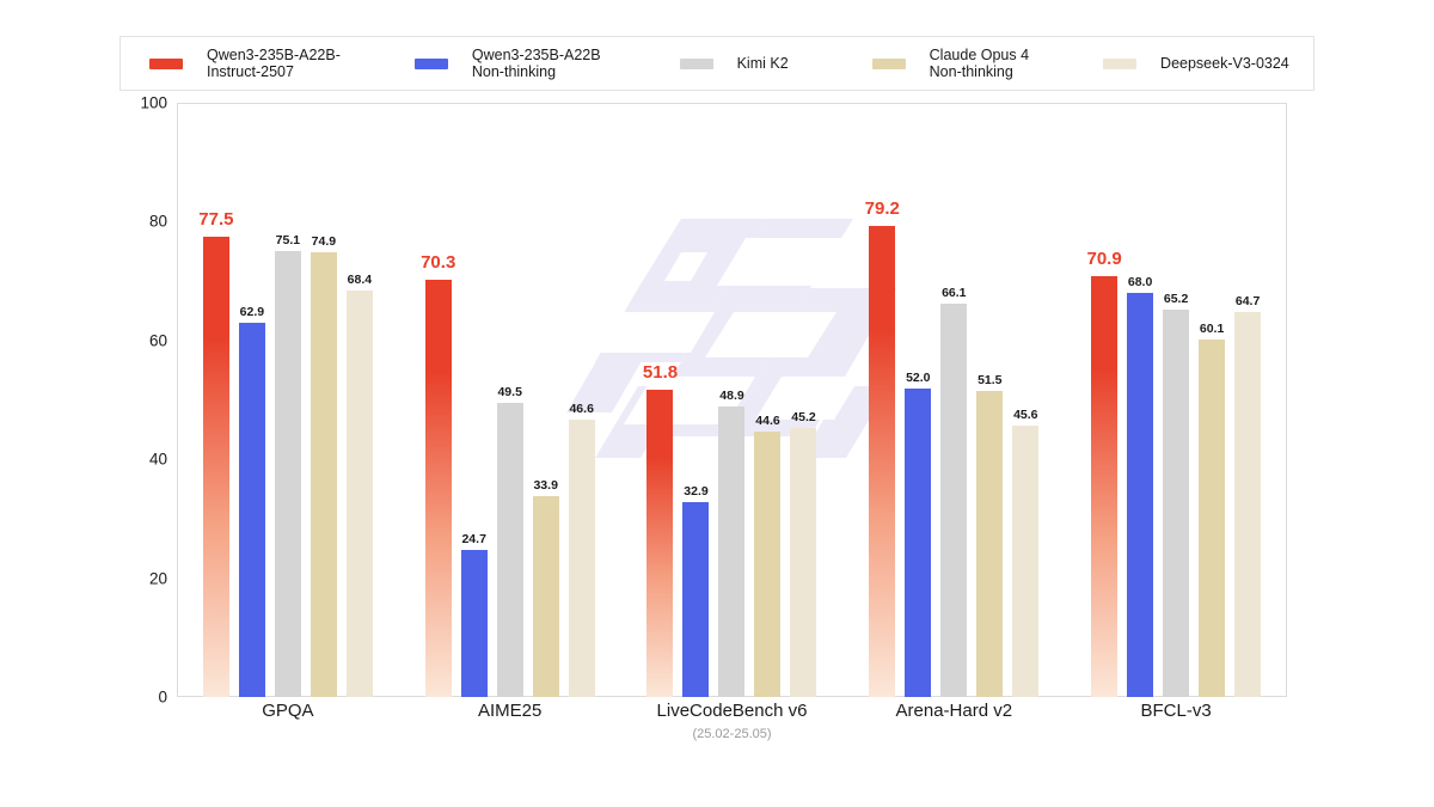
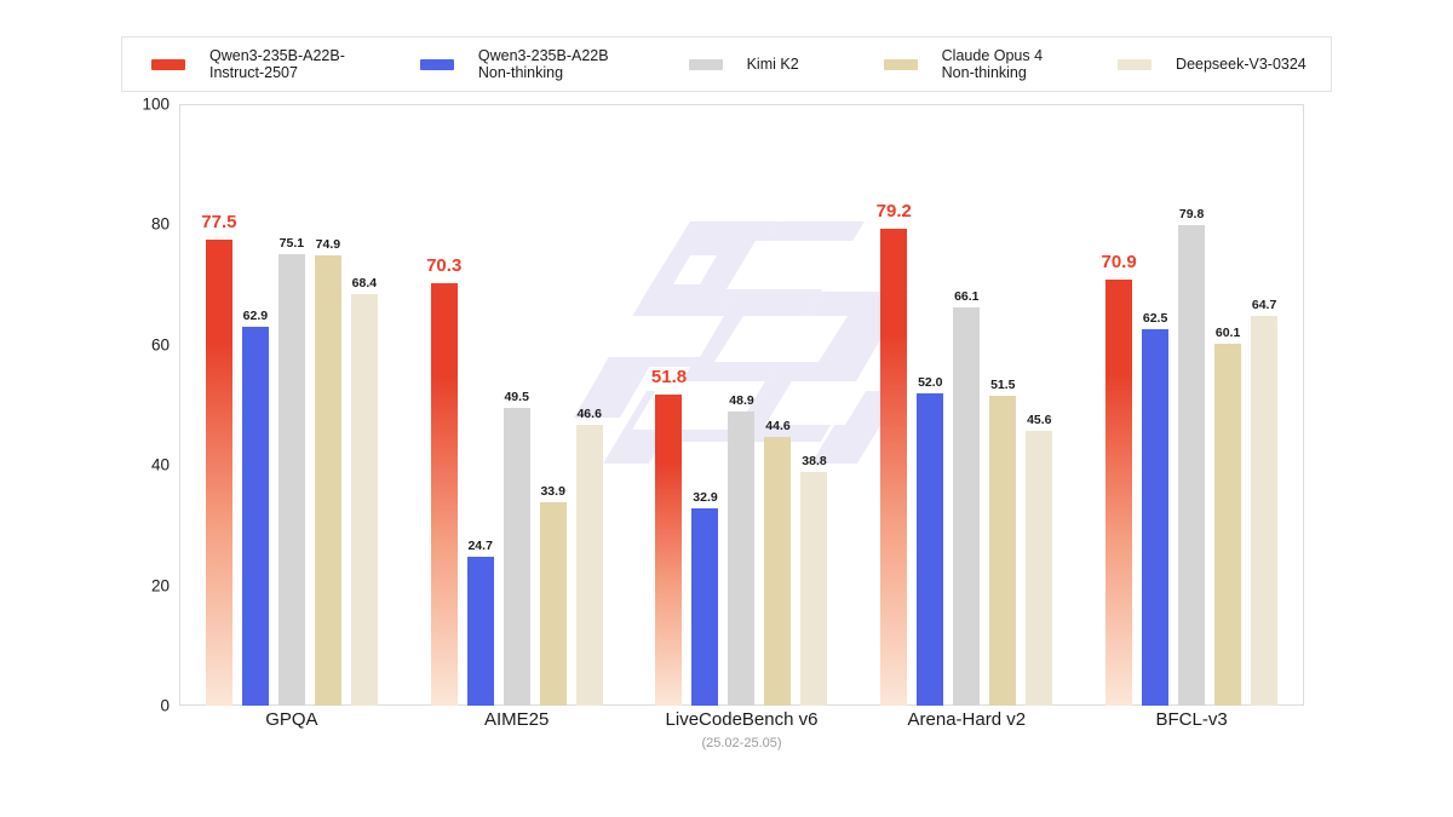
Deepseek-V3-0324/LiveCodeBench v6: 45.2 -> 38.8
Qwen3-235B-A22B Non-thinking/BFCL-v3: 68.0 -> 62.5
Kimi K2/BFCL-v3: 65.2 -> 79.8
